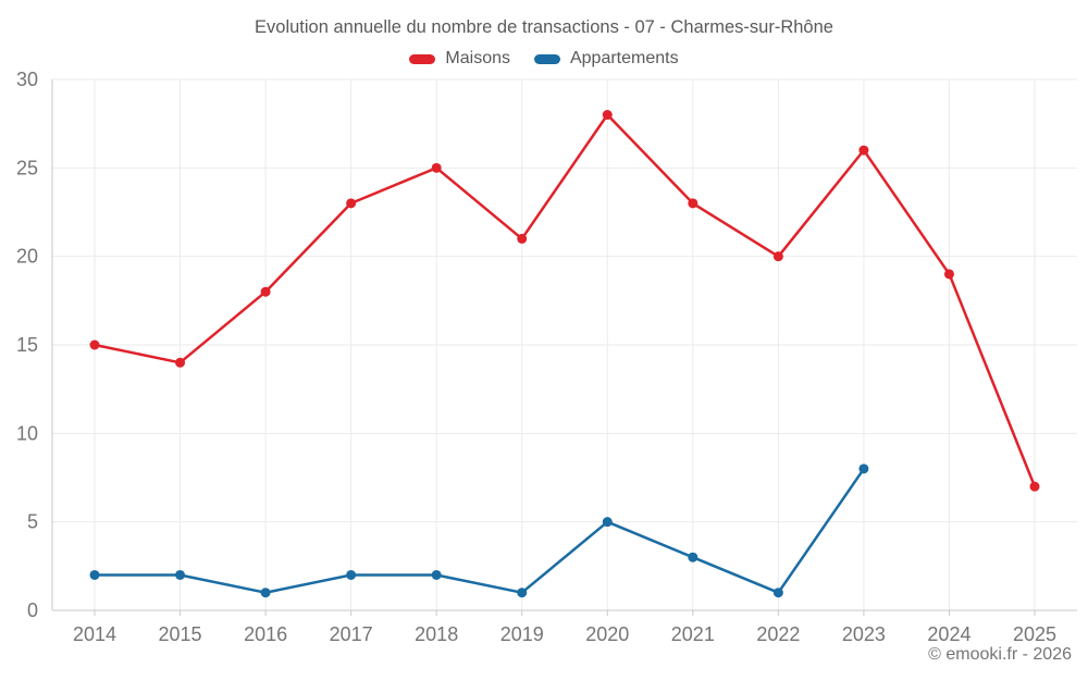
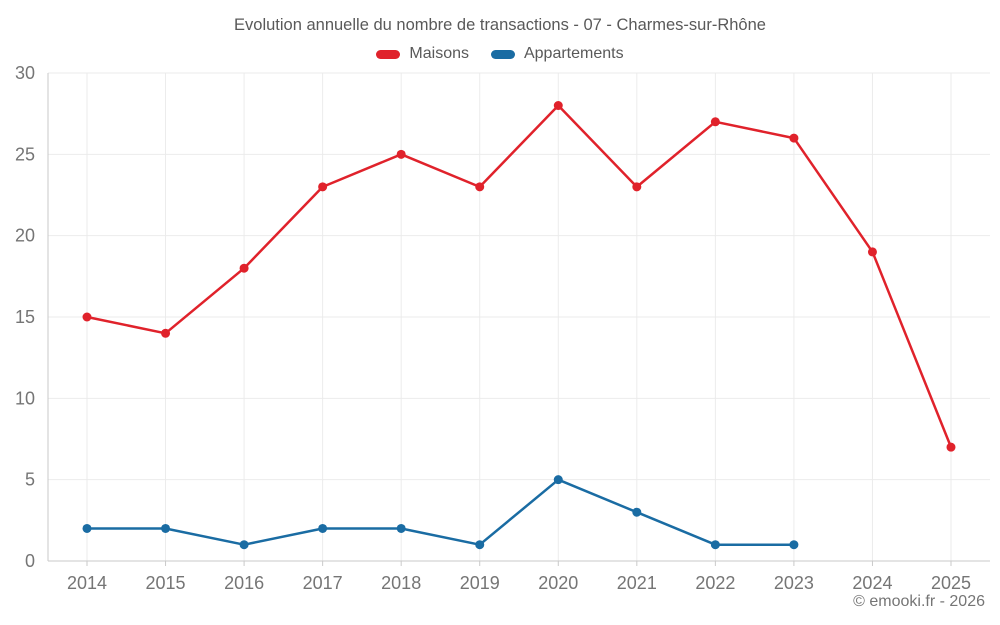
Maisons/2019: 21 -> 23
Maisons/2022: 20 -> 27
Appartements/2023: 8 -> 1
